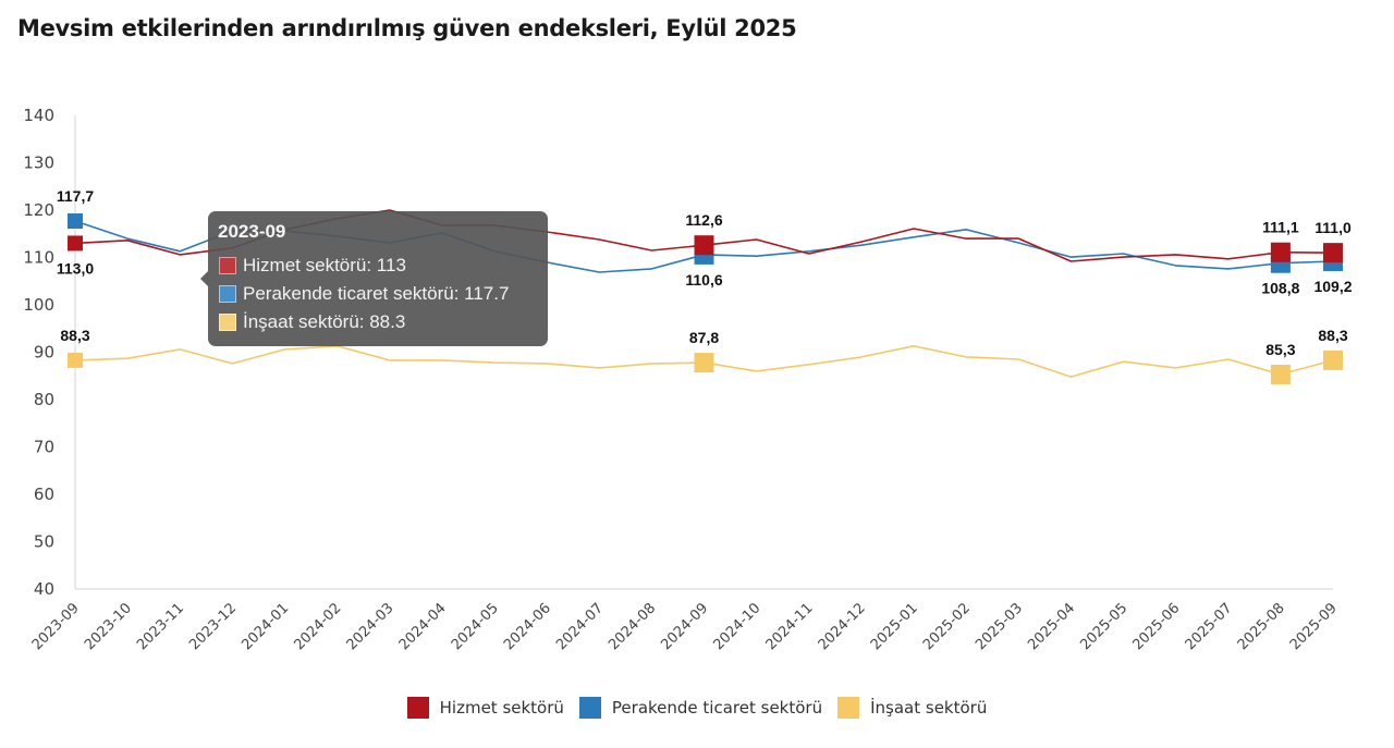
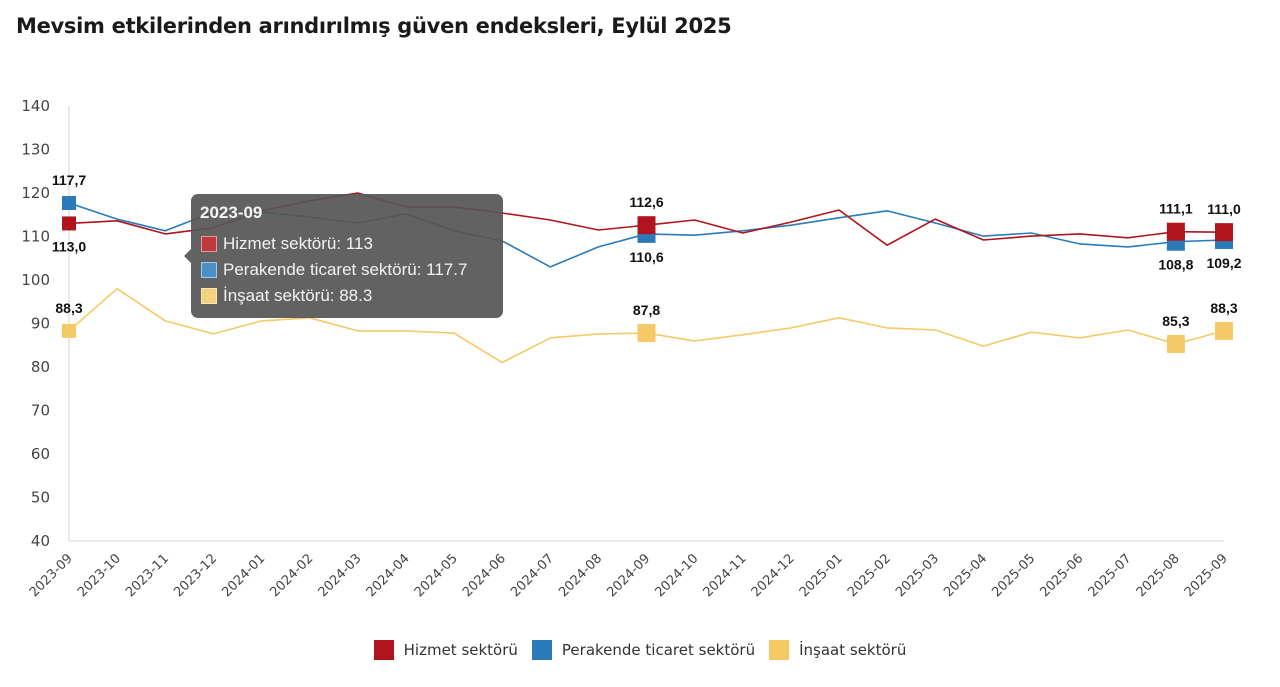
İnşaat sektörü/2023-10: 89 -> 98
İnşaat sektörü/2024-06: 88 -> 81
Perakende ticaret sektörü/2024-07: 107 -> 103
Hizmet sektörü/2025-02: 114 -> 108
